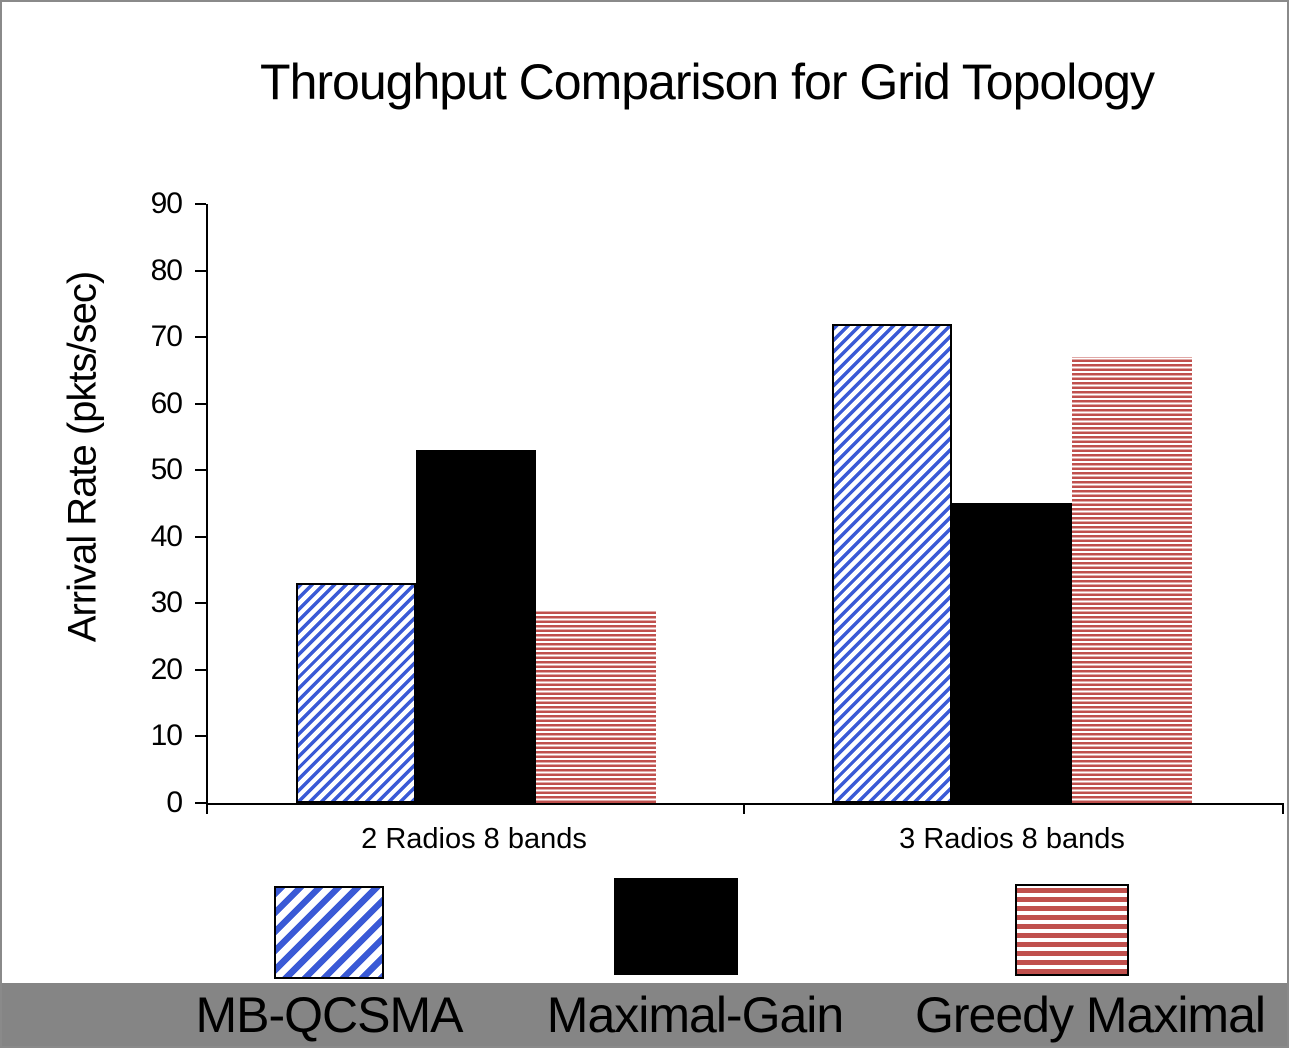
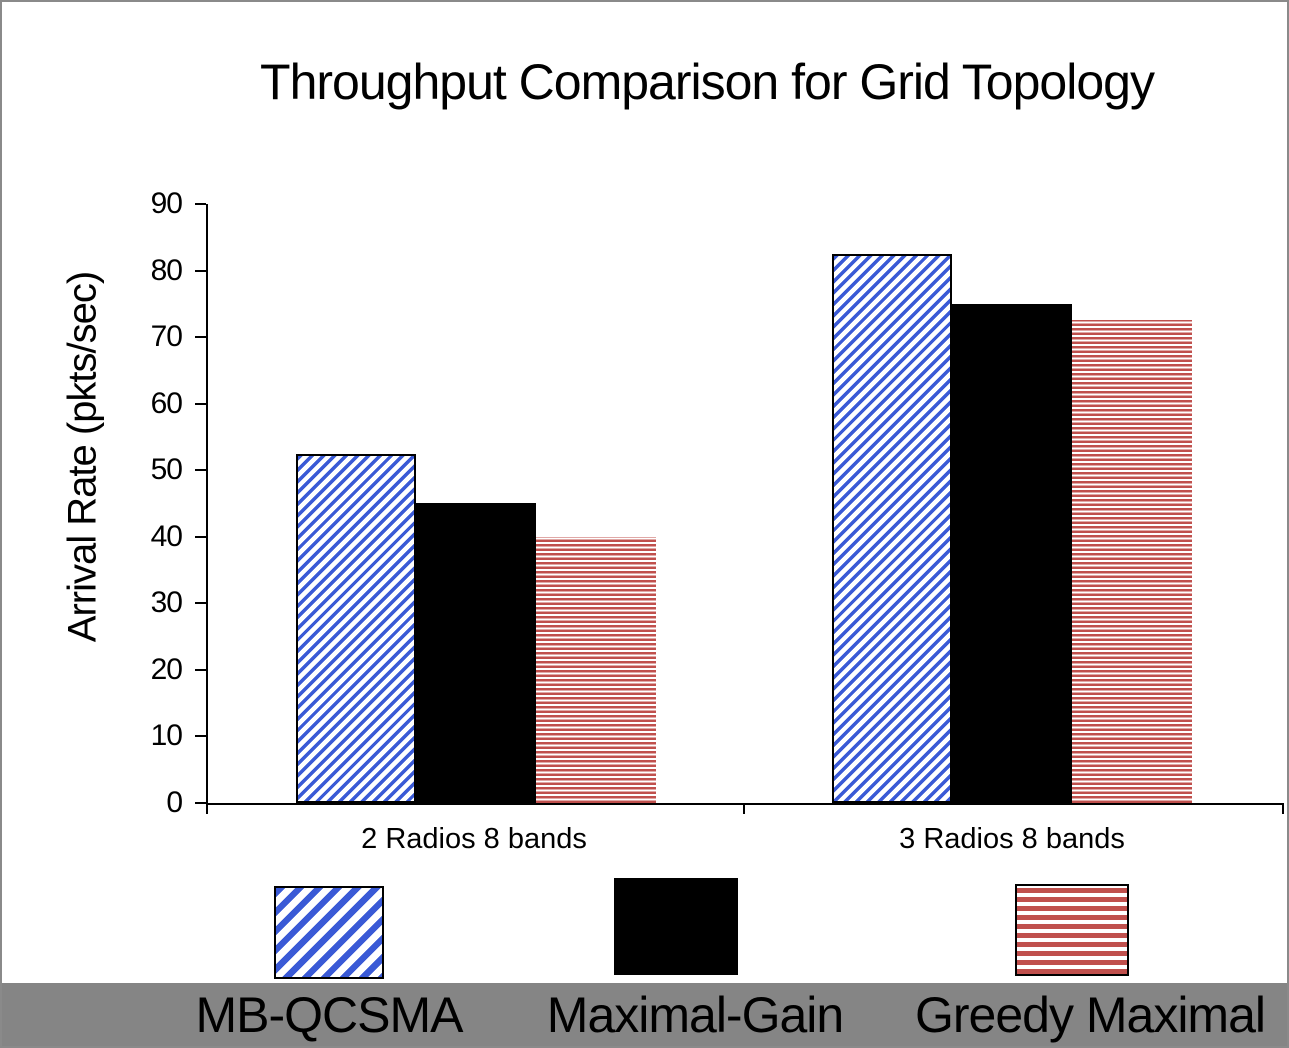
MB-QCSMA/2 Radios 8 bands: 33 -> 52
Maximal-Gain/2 Radios 8 bands: 53 -> 45
Greedy Maximal/2 Radios 8 bands: 29 -> 40
MB-QCSMA/3 Radios 8 bands: 72 -> 82
Maximal-Gain/3 Radios 8 bands: 45 -> 75
Greedy Maximal/3 Radios 8 bands: 67 -> 72
